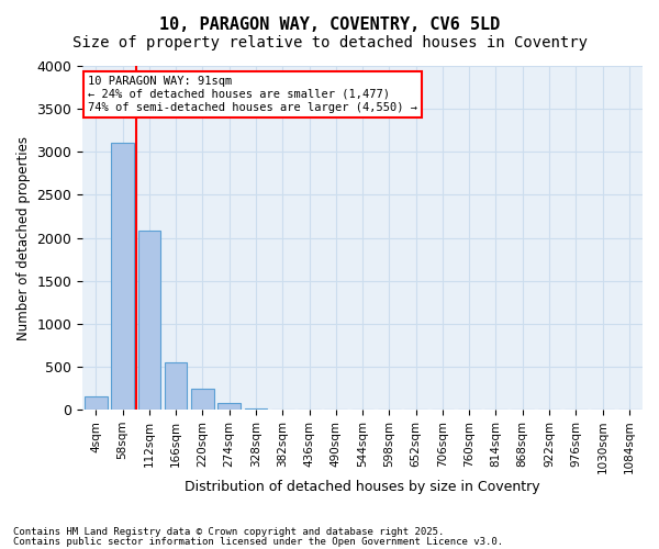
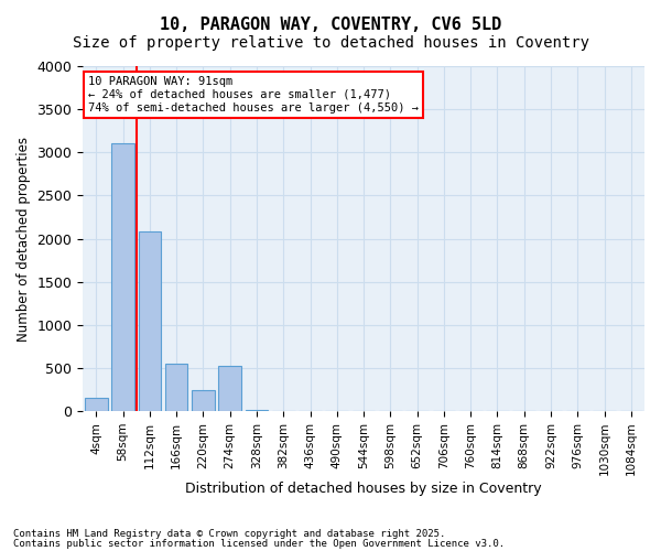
274sqm: 80 -> 520
